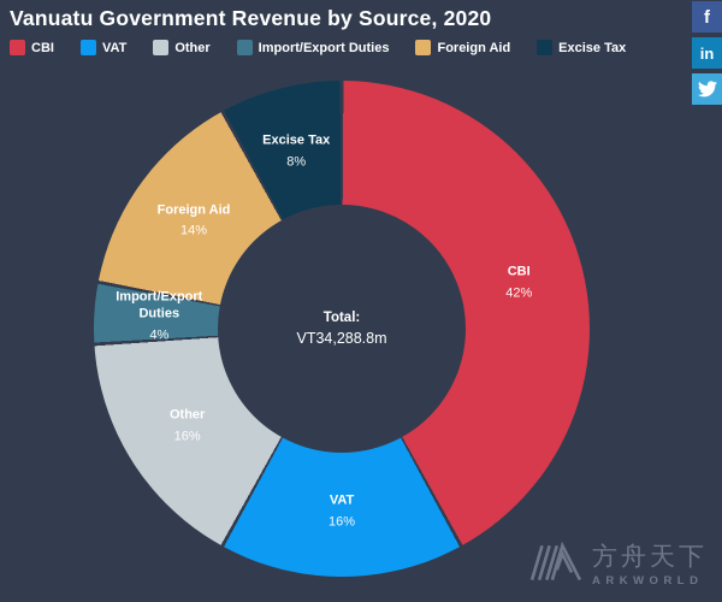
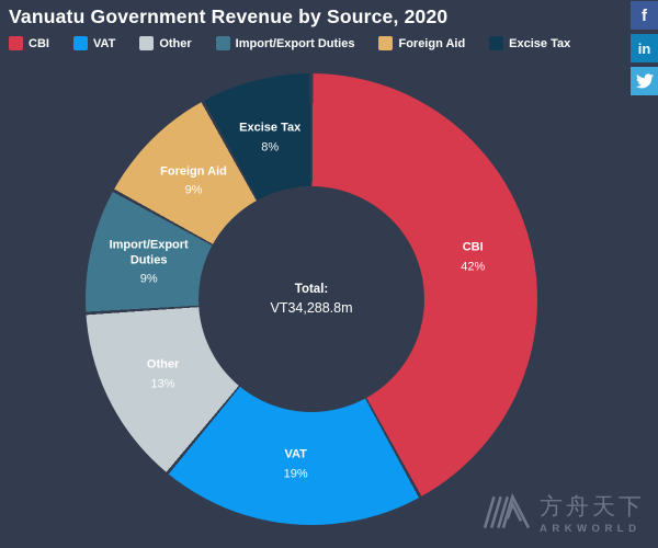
VAT: 16% -> 19%
Other: 16% -> 13%
Import/Export Duties: 4% -> 9%
Foreign Aid: 14% -> 9%
